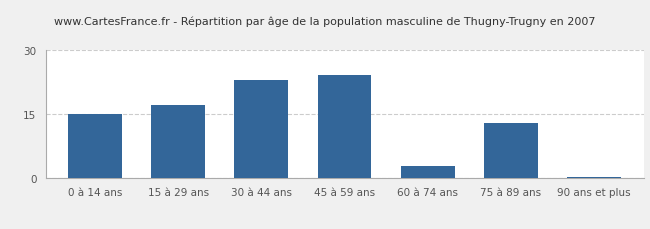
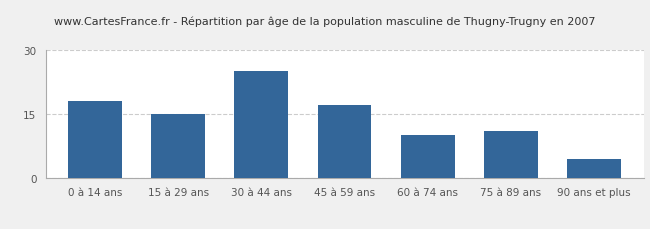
0 à 14 ans: 15.0 -> 18.0
15 à 29 ans: 17.0 -> 15.0
30 à 44 ans: 23.0 -> 25.0
45 à 59 ans: 24.0 -> 17.0
60 à 74 ans: 3.0 -> 10.0
75 à 89 ans: 13.0 -> 11.0
90 ans et plus: 0.3 -> 4.5
